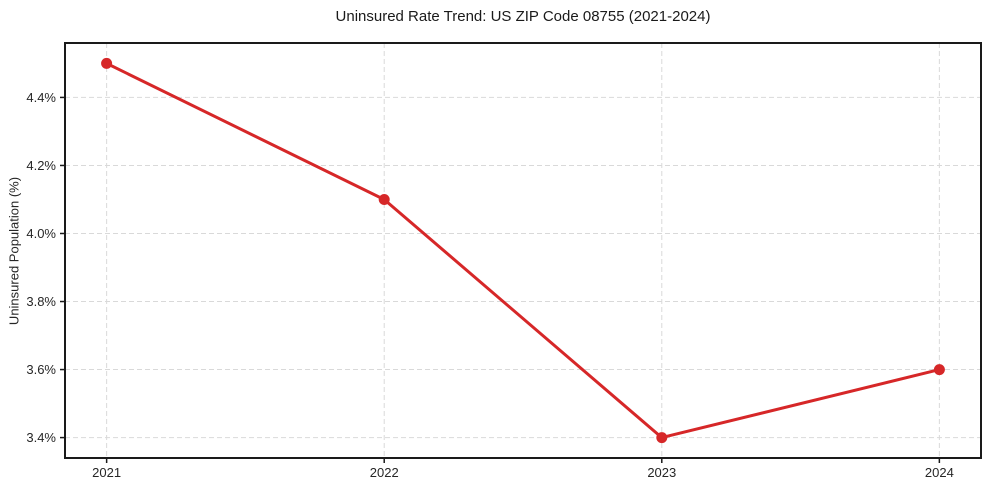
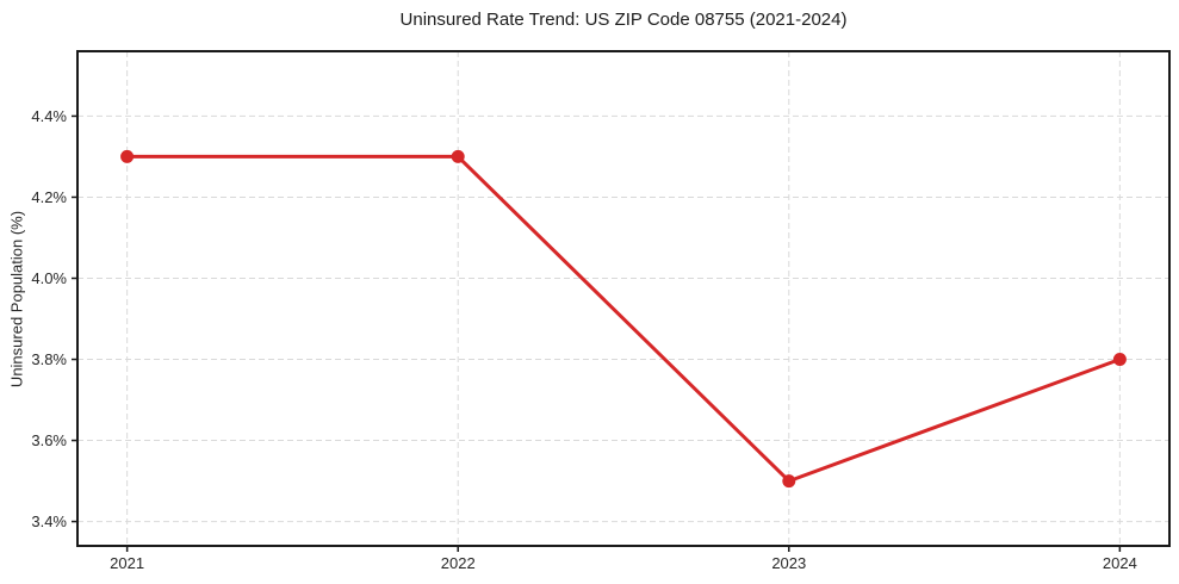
2021: 4.5% -> 4.3%
2022: 4.1% -> 4.3%
2023: 3.4% -> 3.5%
2024: 3.6% -> 3.8%
